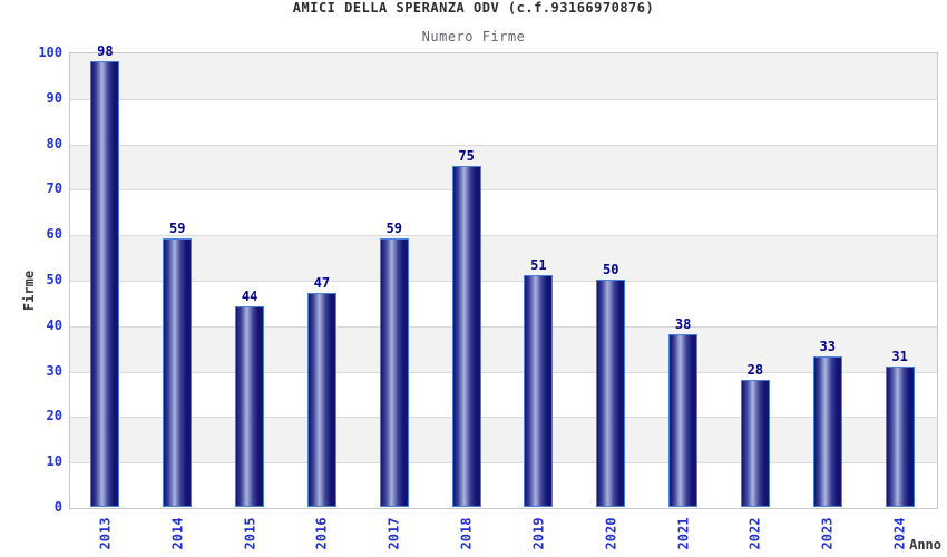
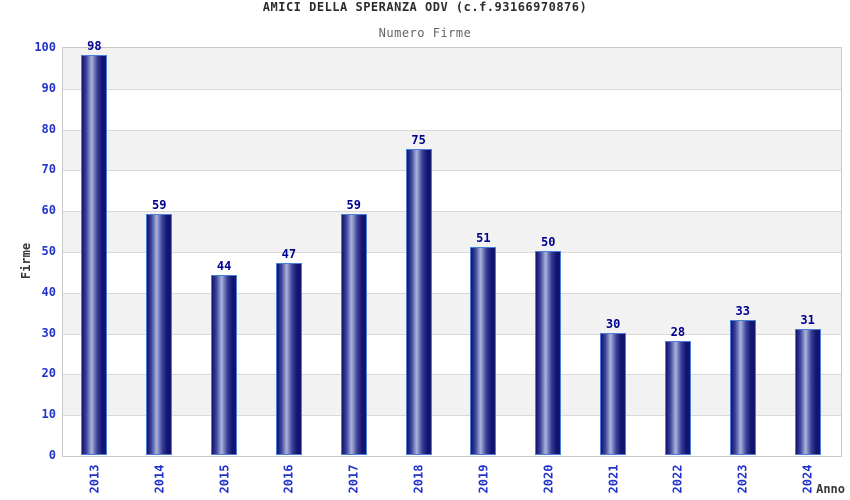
2021: 38 -> 30
